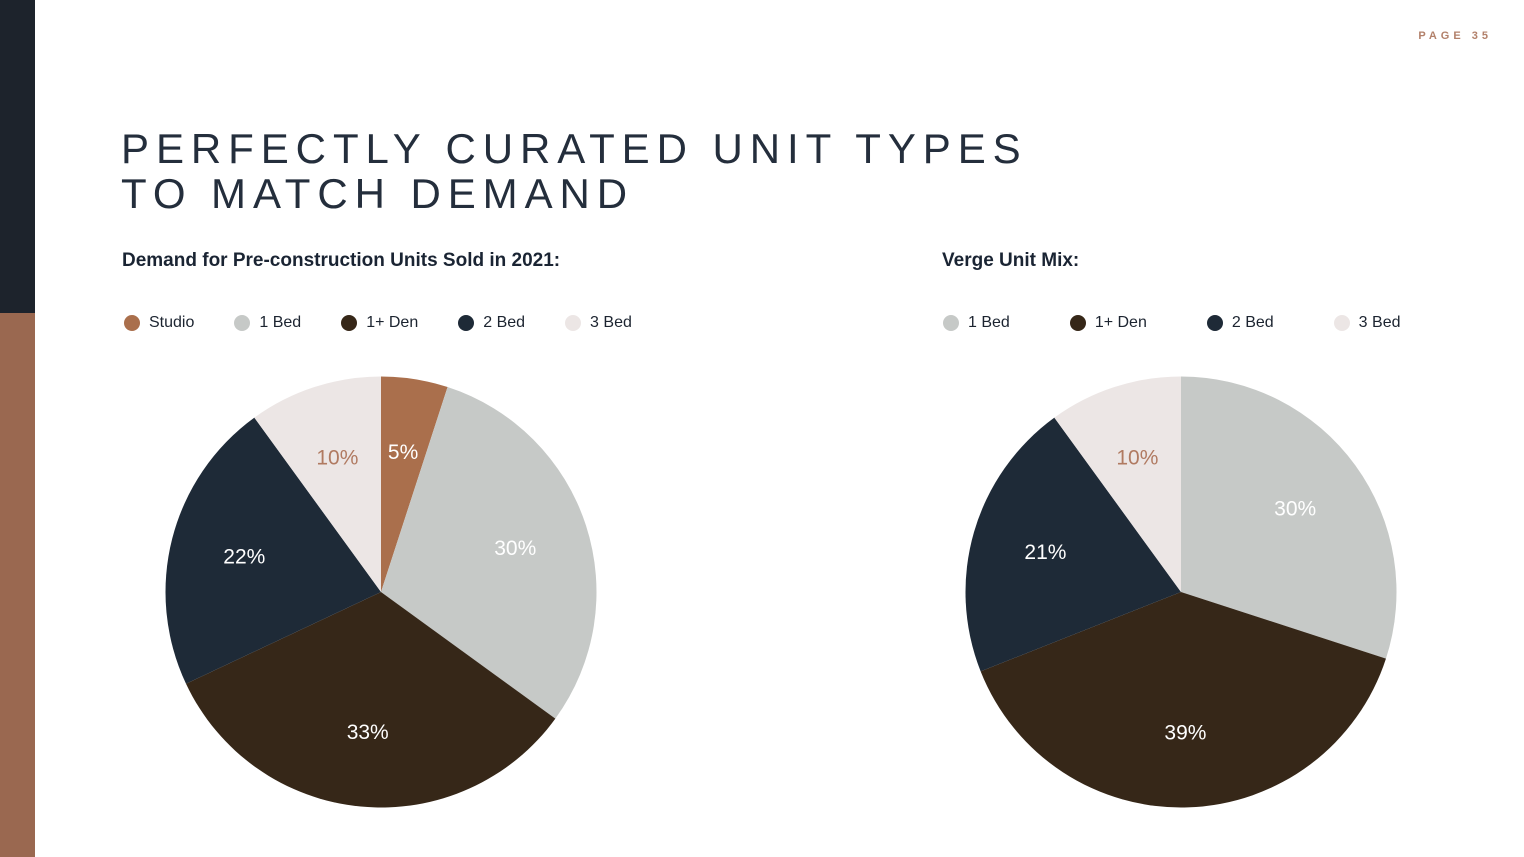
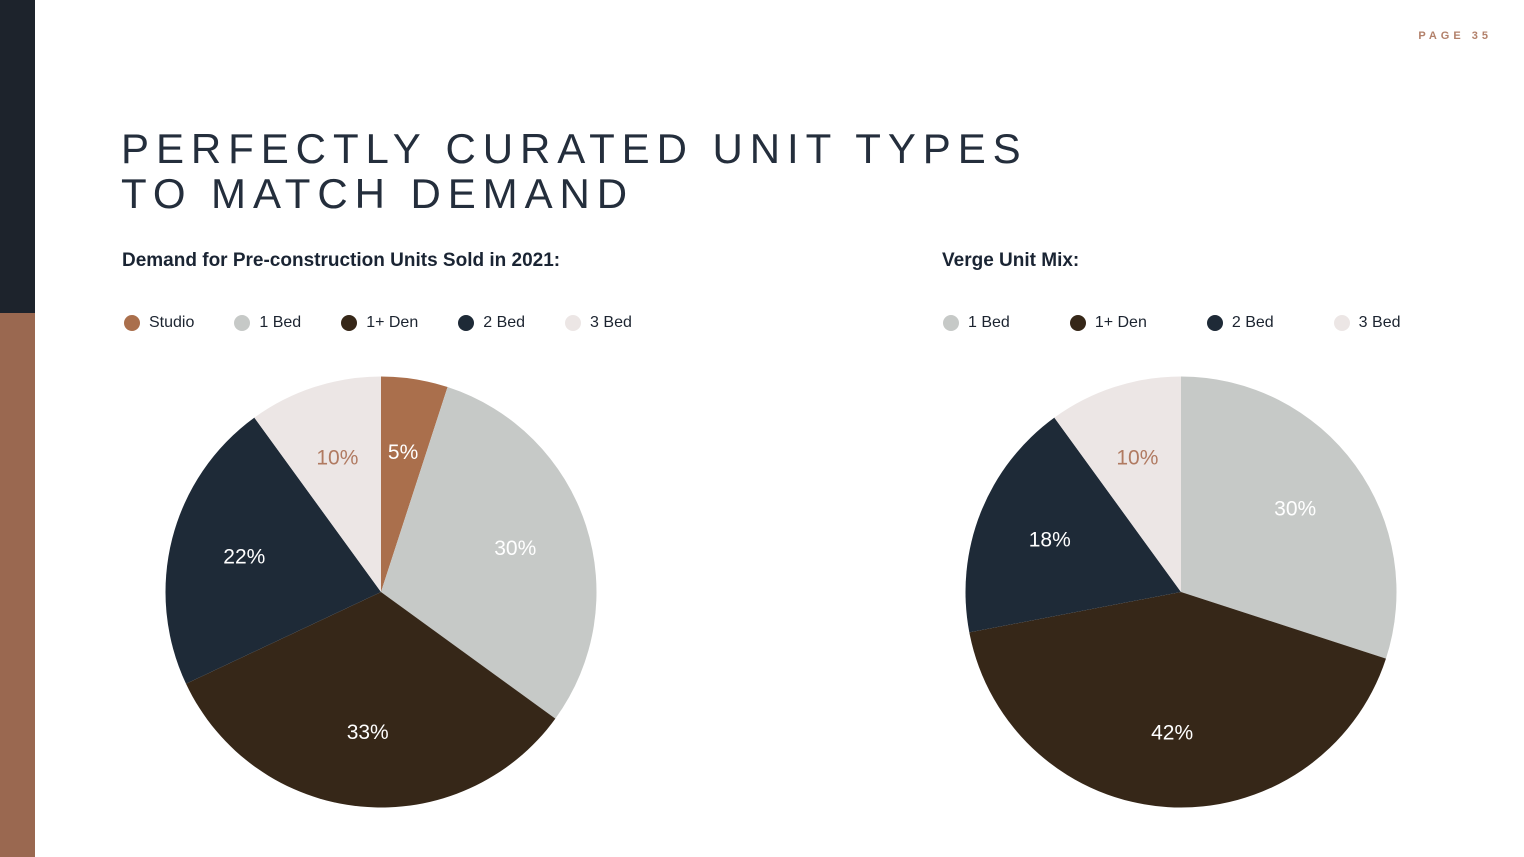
Verge Unit Mix:/1+ Den: 39% -> 42%
Verge Unit Mix:/2 Bed: 21% -> 18%
